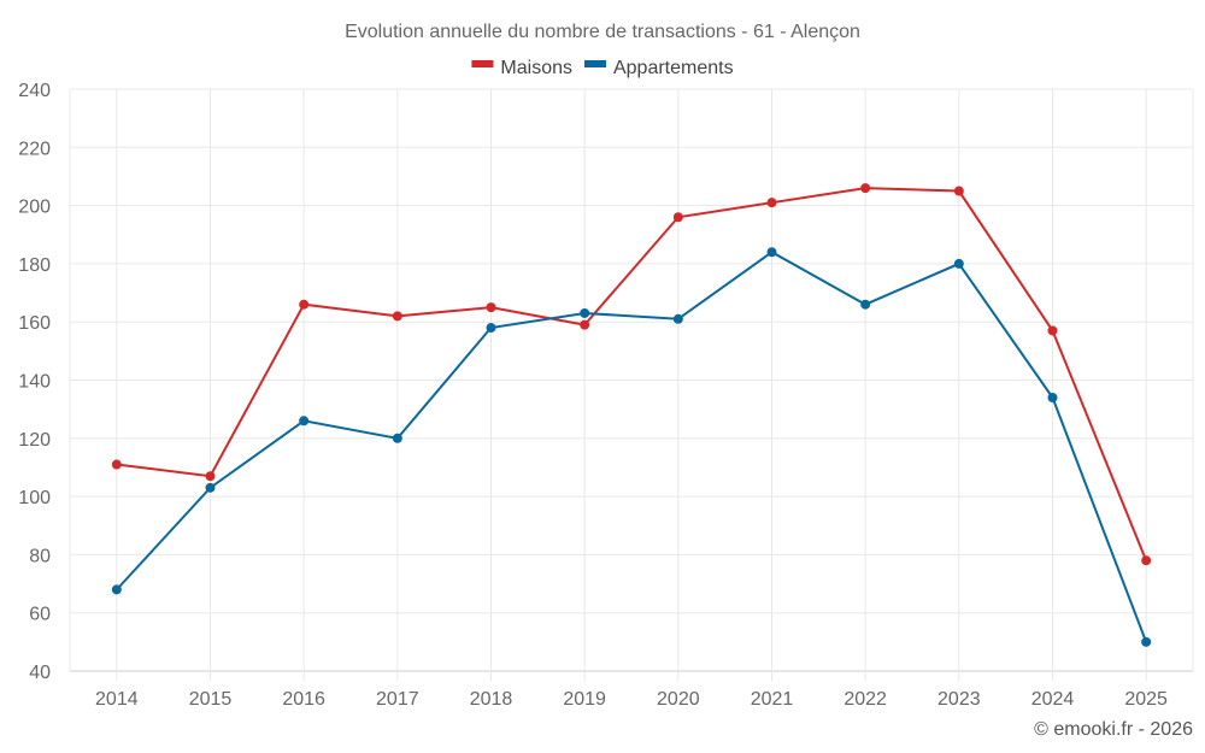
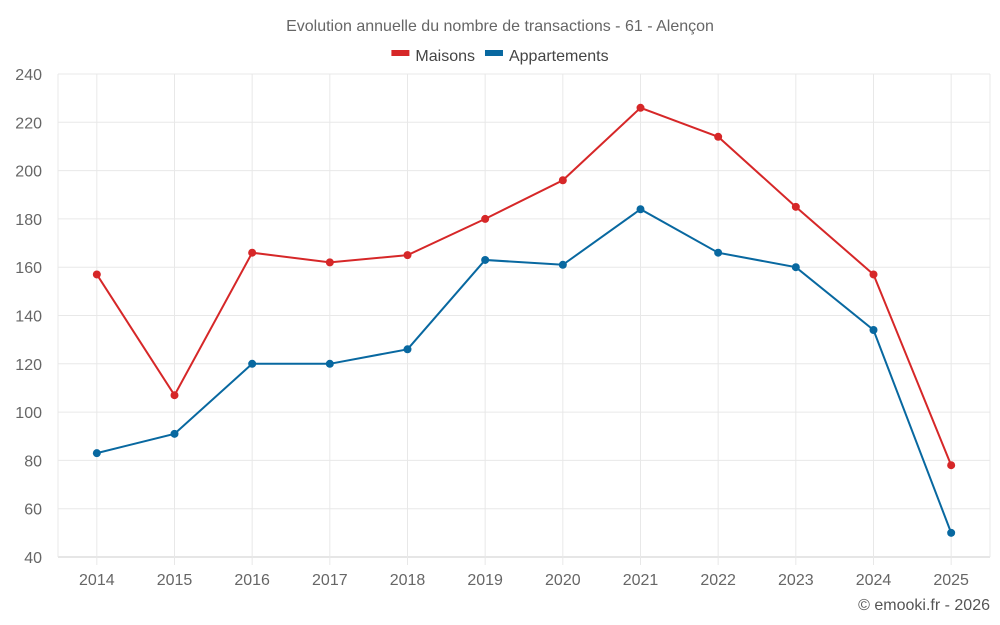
Maisons/2014: 111 -> 157
Appartements/2014: 68 -> 83
Appartements/2015: 103 -> 91
Appartements/2016: 126 -> 120
Appartements/2018: 158 -> 126
Maisons/2019: 159 -> 180
Maisons/2021: 201 -> 226
Maisons/2022: 206 -> 214
Maisons/2023: 205 -> 185
Appartements/2023: 180 -> 160
